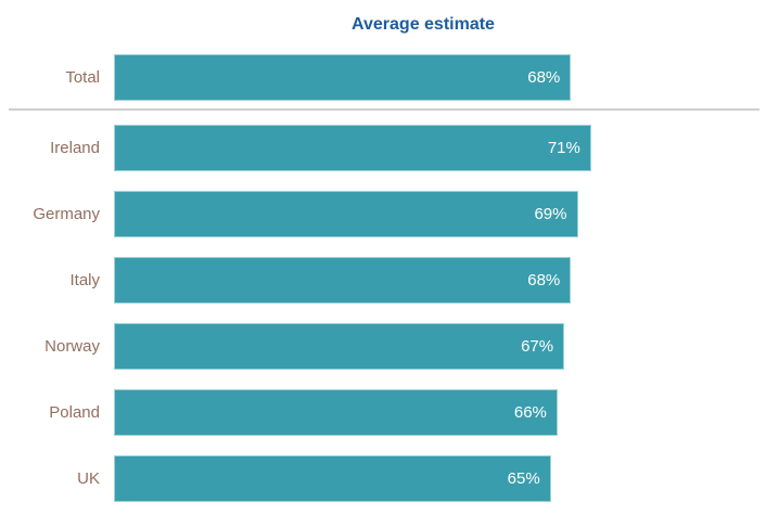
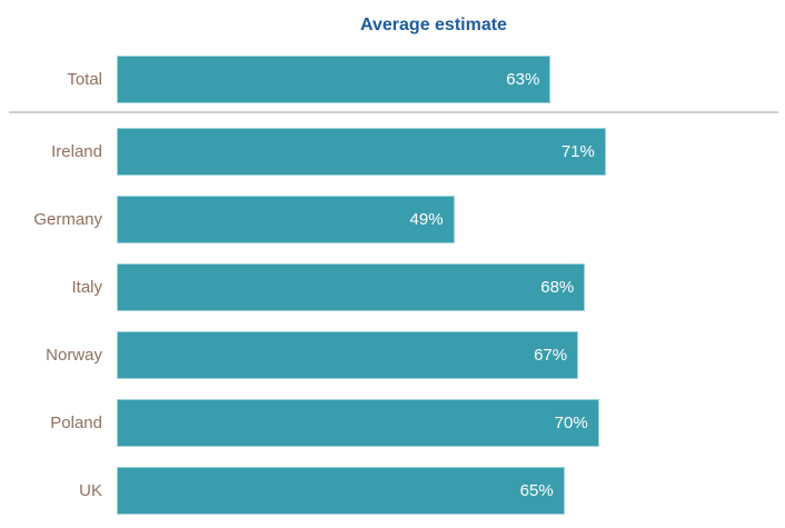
Total: 68% -> 63%
Germany: 69% -> 49%
Poland: 66% -> 70%
